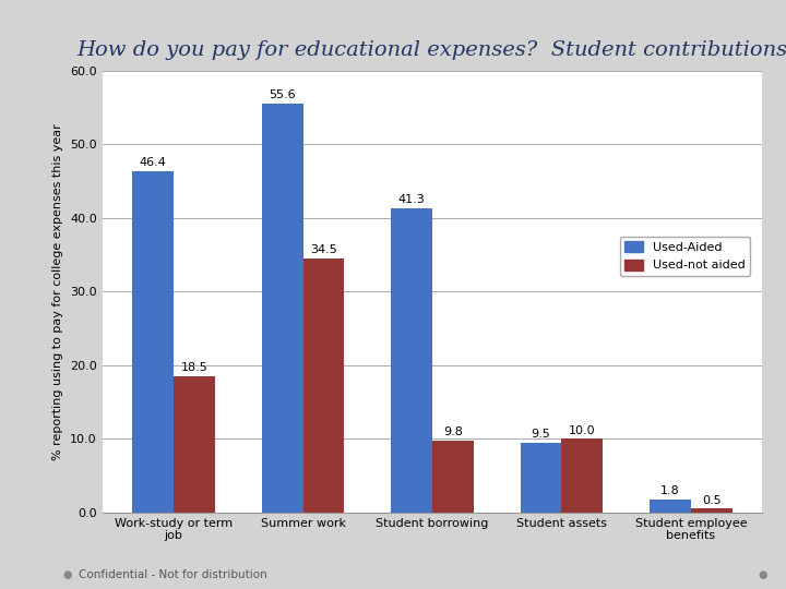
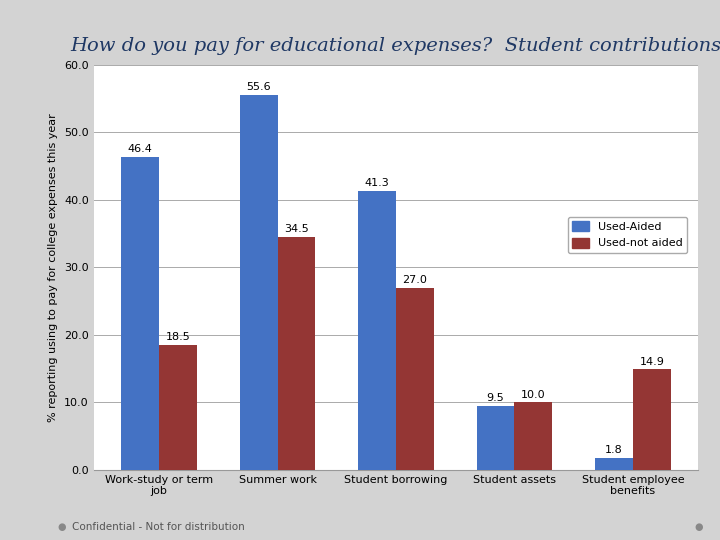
Used-not aided/Student borrowing: 9.8 -> 27.0
Used-not aided/Student employee benefits: 0.5 -> 14.9
